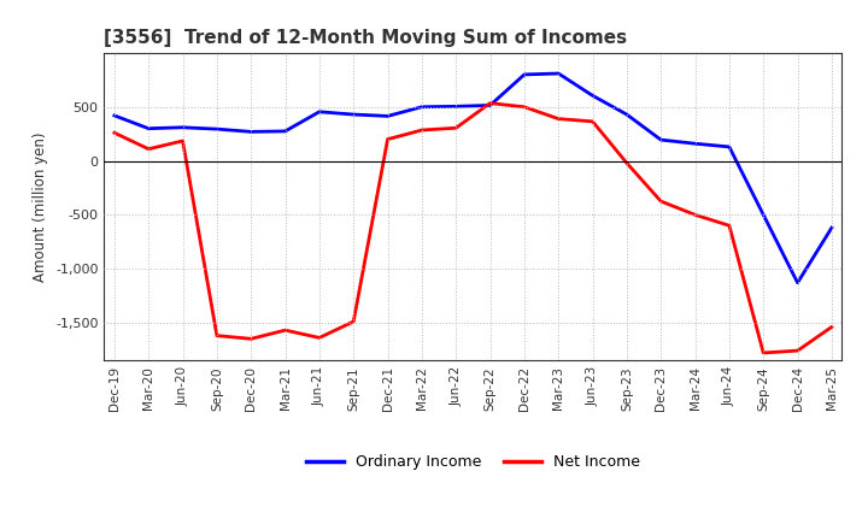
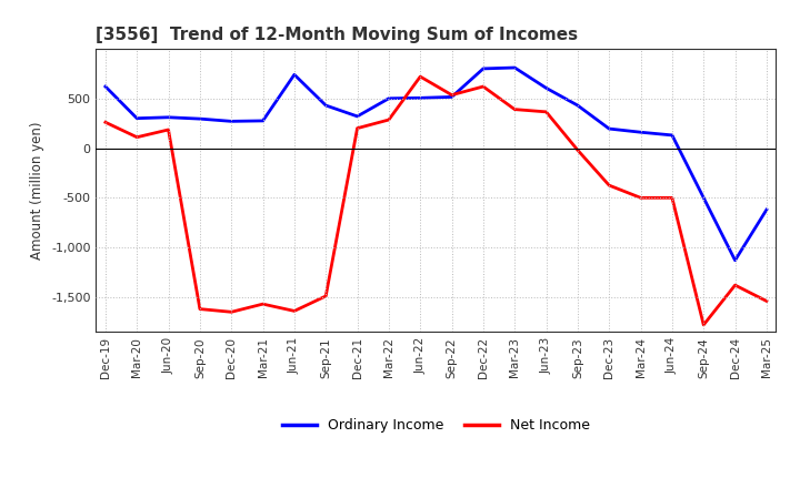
Ordinary Income/Dec-19: 420 -> 620
Ordinary Income/Jun-21: 460 -> 740
Ordinary Income/Dec-21: 420 -> 320
Net Income/Jun-22: 300 -> 720
Net Income/Dec-22: 500 -> 620
Net Income/Jun-24: -600 -> -500
Net Income/Dec-24: -1,760 -> -1,380
